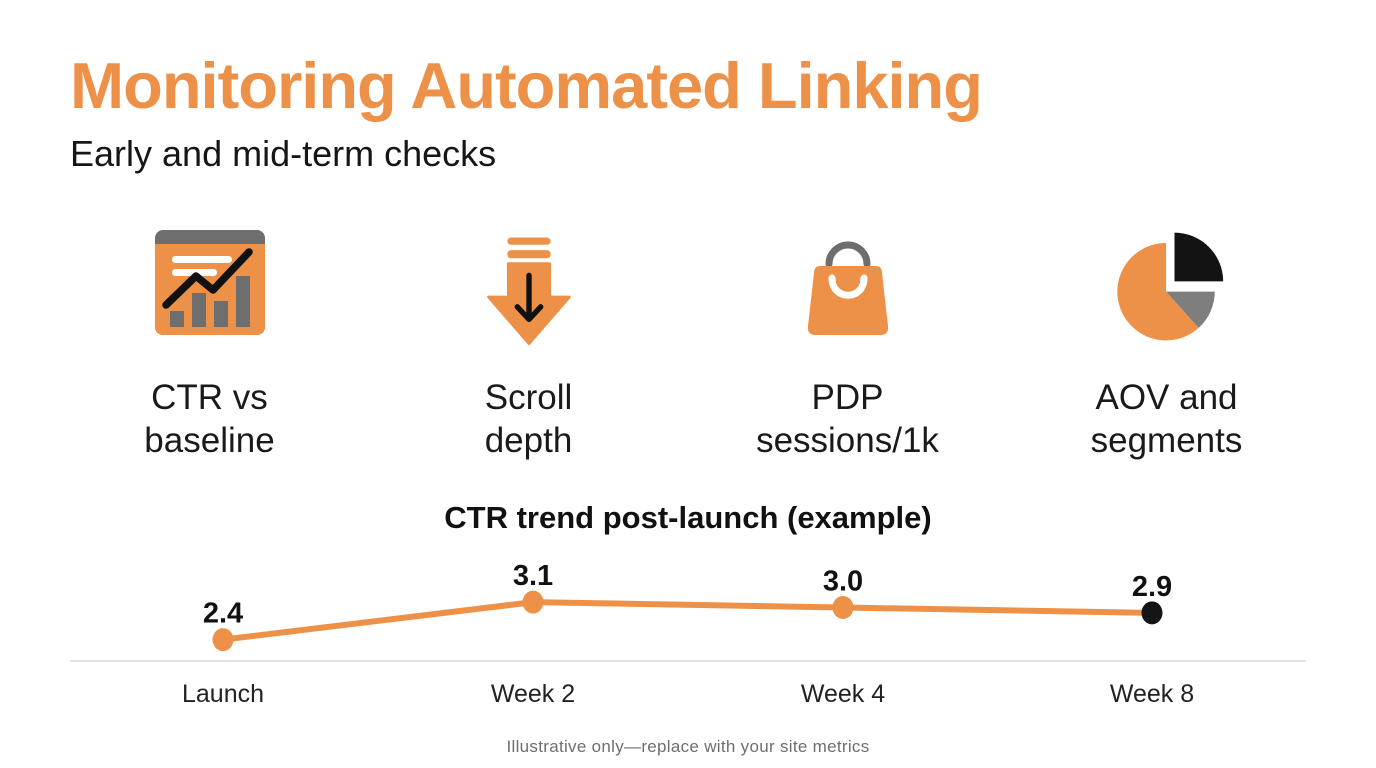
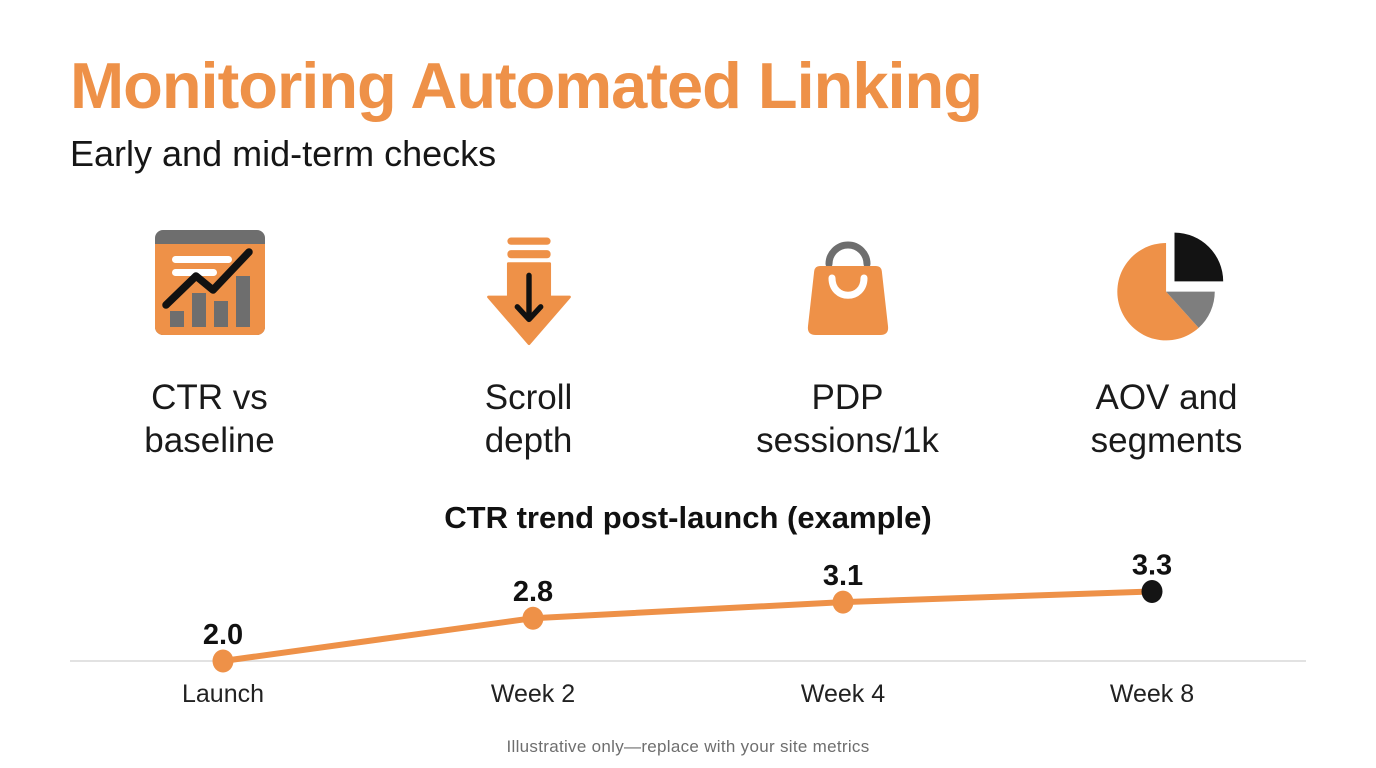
Launch: 2.4 -> 2.0
Week 2: 3.1 -> 2.8
Week 4: 3.0 -> 3.1
Week 8: 2.9 -> 3.3
